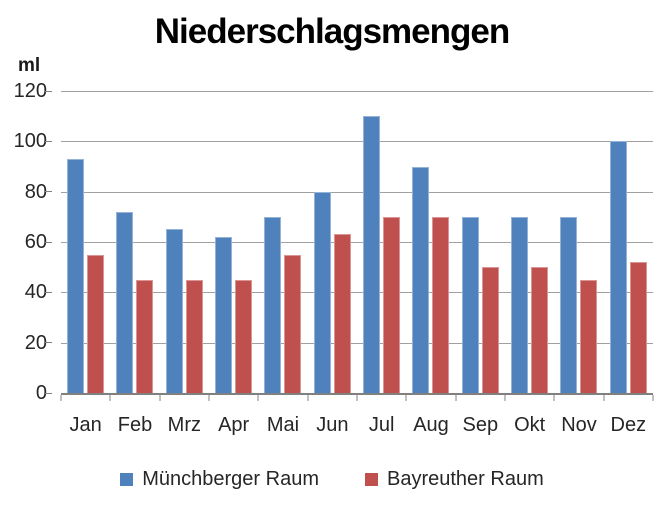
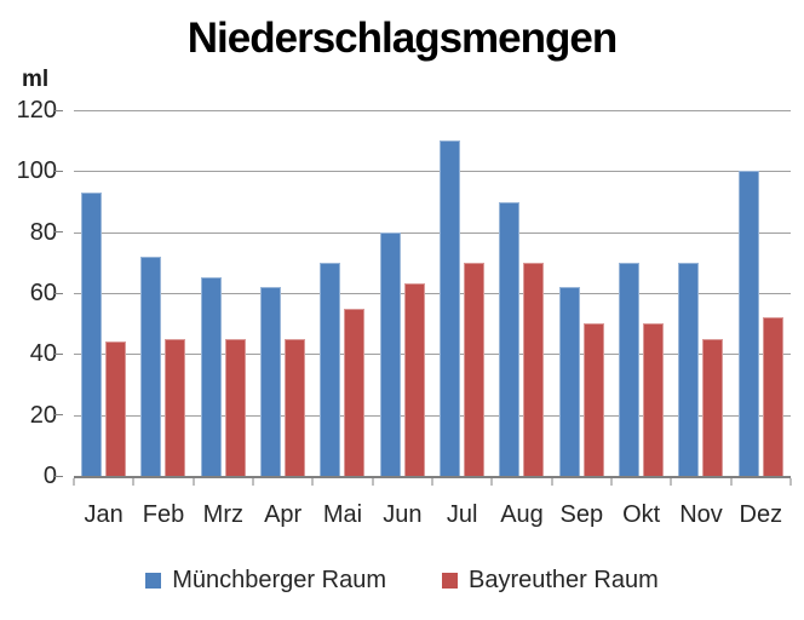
Bayreuther Raum/Jan: 55 -> 44
Münchberger Raum/Sep: 70 -> 62
